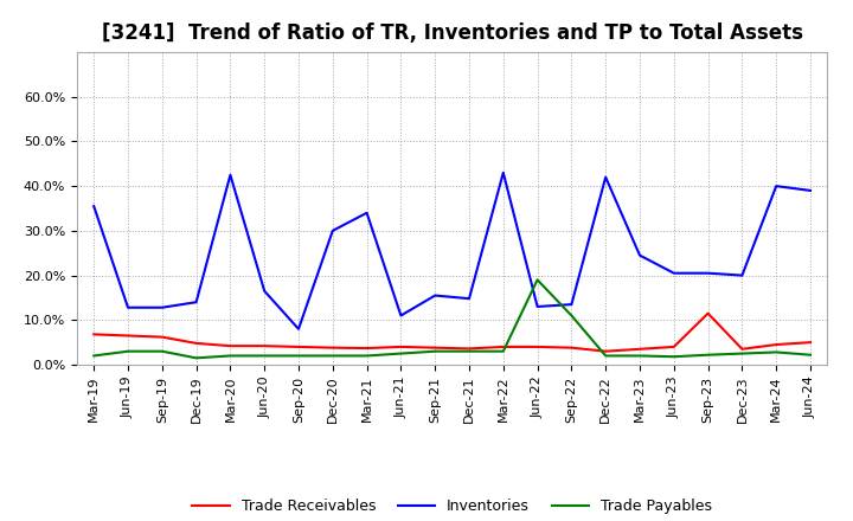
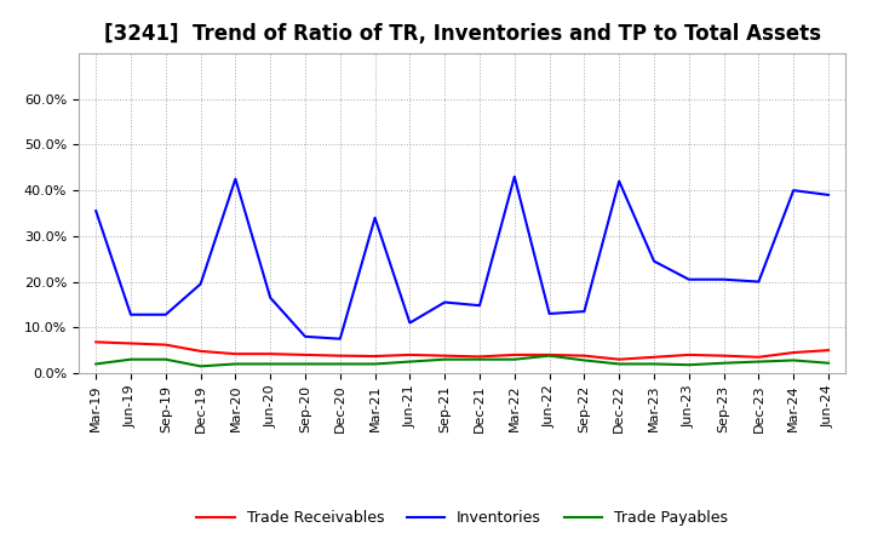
Inventories/Dec-19: 14.0% -> 19.5%
Inventories/Dec-20: 30.0% -> 7.5%
Trade Payables/Jun-22: 19.0% -> 3.8%
Trade Payables/Sep-22: 11.0% -> 2.8%
Trade Receivables/Sep-23: 11.5% -> 3.8%
